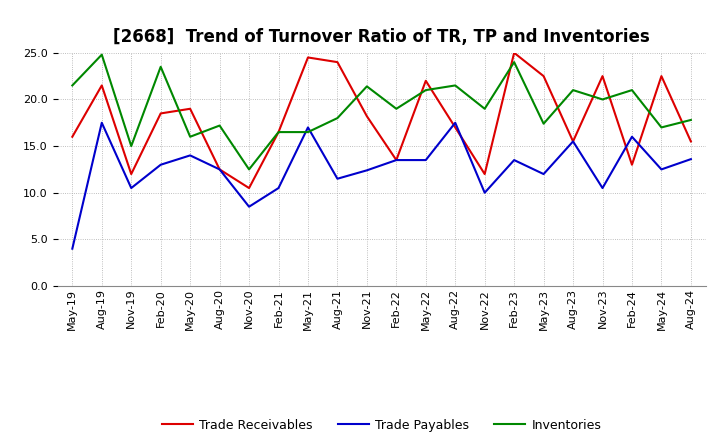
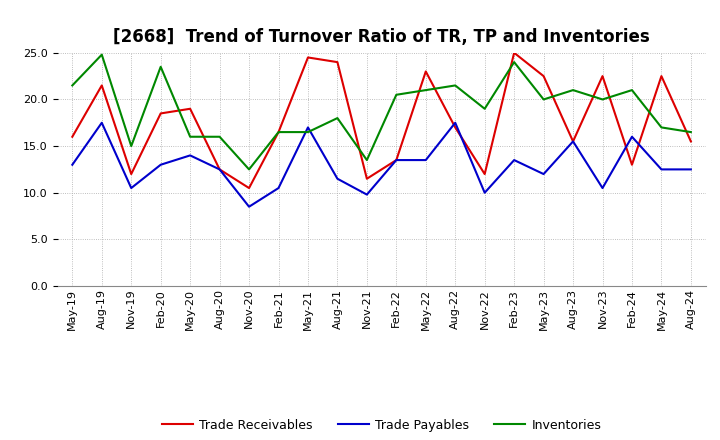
Trade Payables/May-19: 4.0 -> 13.0
Inventories/Aug-20: 17.2 -> 16.0
Trade Receivables/Nov-21: 18.2 -> 11.5
Trade Payables/Nov-21: 12.4 -> 9.8
Inventories/Nov-21: 21.4 -> 13.5
Inventories/Feb-22: 19.0 -> 20.5
Trade Receivables/May-22: 22.0 -> 23.0
Inventories/May-23: 17.4 -> 20.0
Trade Payables/Aug-24: 13.6 -> 12.5
Inventories/Aug-24: 17.8 -> 16.5
